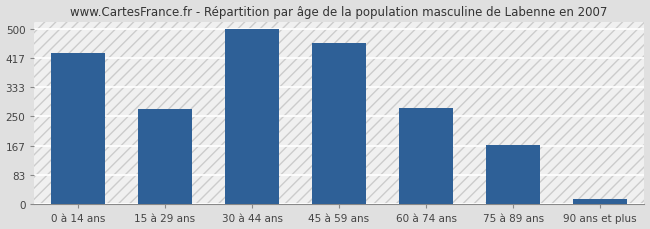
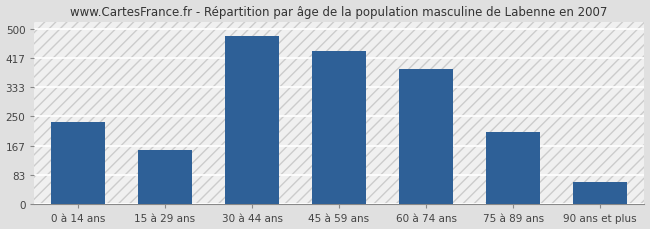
0 à 14 ans: 430 -> 235
15 à 29 ans: 270 -> 155
30 à 44 ans: 500 -> 480
45 à 59 ans: 458 -> 435
60 à 74 ans: 275 -> 385
75 à 89 ans: 170 -> 205
90 ans et plus: 15 -> 65
